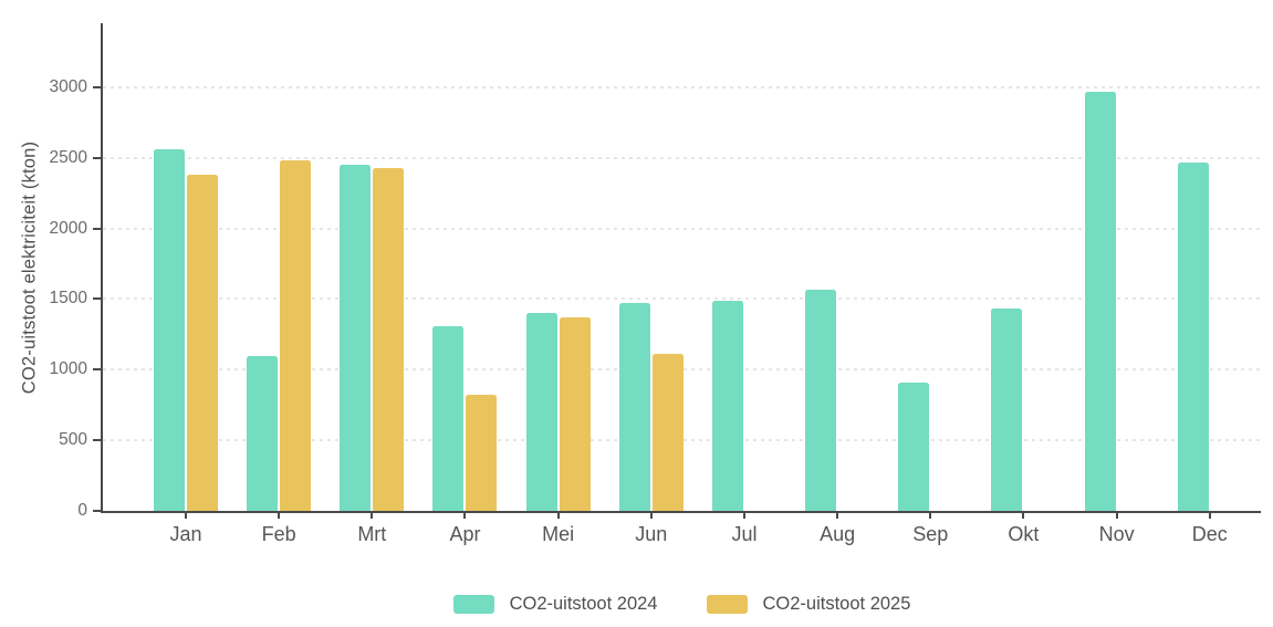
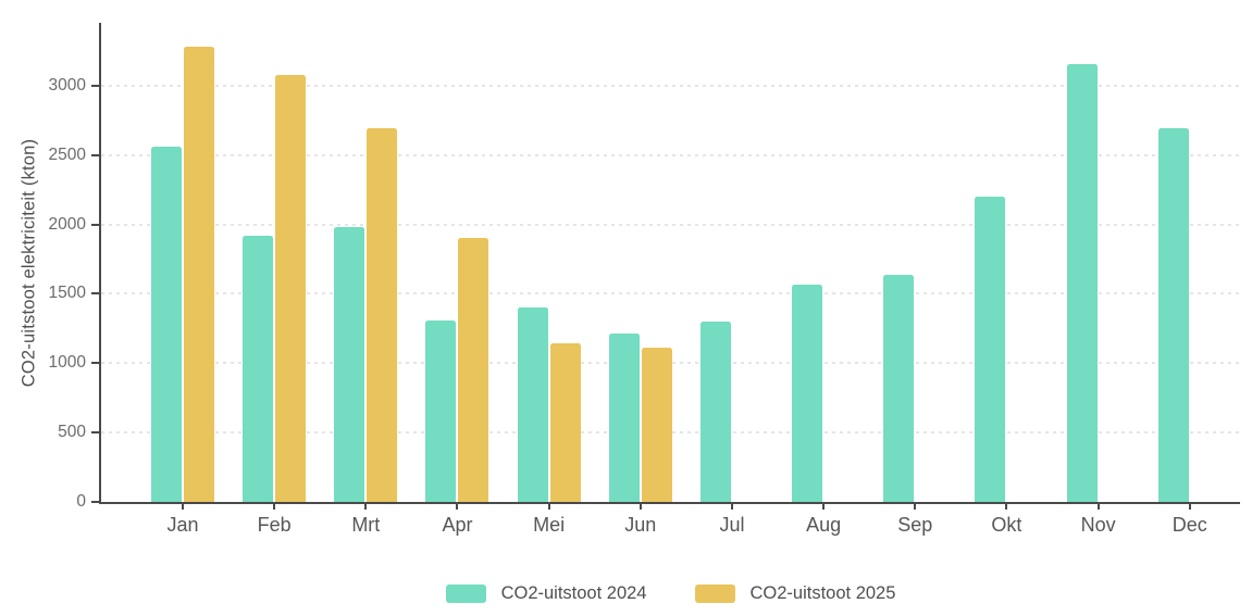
CO2-uitstoot 2025/Jan: 2380 -> 3280
CO2-uitstoot 2024/Feb: 1100 -> 1920
CO2-uitstoot 2025/Feb: 2480 -> 3080
CO2-uitstoot 2024/Mrt: 2450 -> 1980
CO2-uitstoot 2025/Mrt: 2430 -> 2690
CO2-uitstoot 2025/Apr: 820 -> 1900
CO2-uitstoot 2025/Mei: 1370 -> 1140
CO2-uitstoot 2024/Jun: 1470 -> 1220
CO2-uitstoot 2024/Jul: 1490 -> 1300
CO2-uitstoot 2024/Sep: 910 -> 1640
CO2-uitstoot 2024/Okt: 1430 -> 2200
CO2-uitstoot 2024/Nov: 2970 -> 3160
CO2-uitstoot 2024/Dec: 2470 -> 2690
